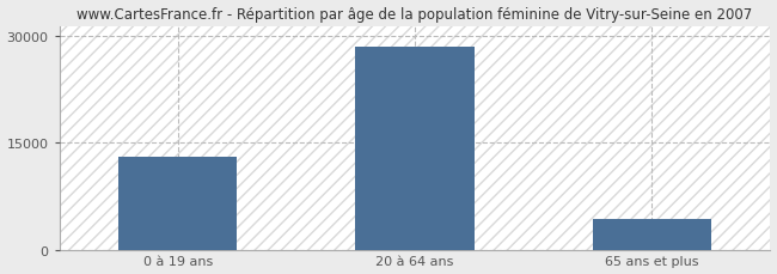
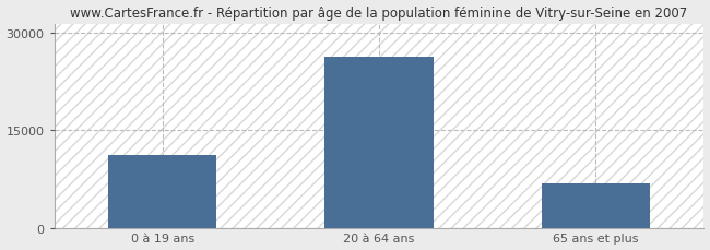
0 à 19 ans: 13000 -> 11200
20 à 64 ans: 28500 -> 26400
65 ans et plus: 4300 -> 6800
